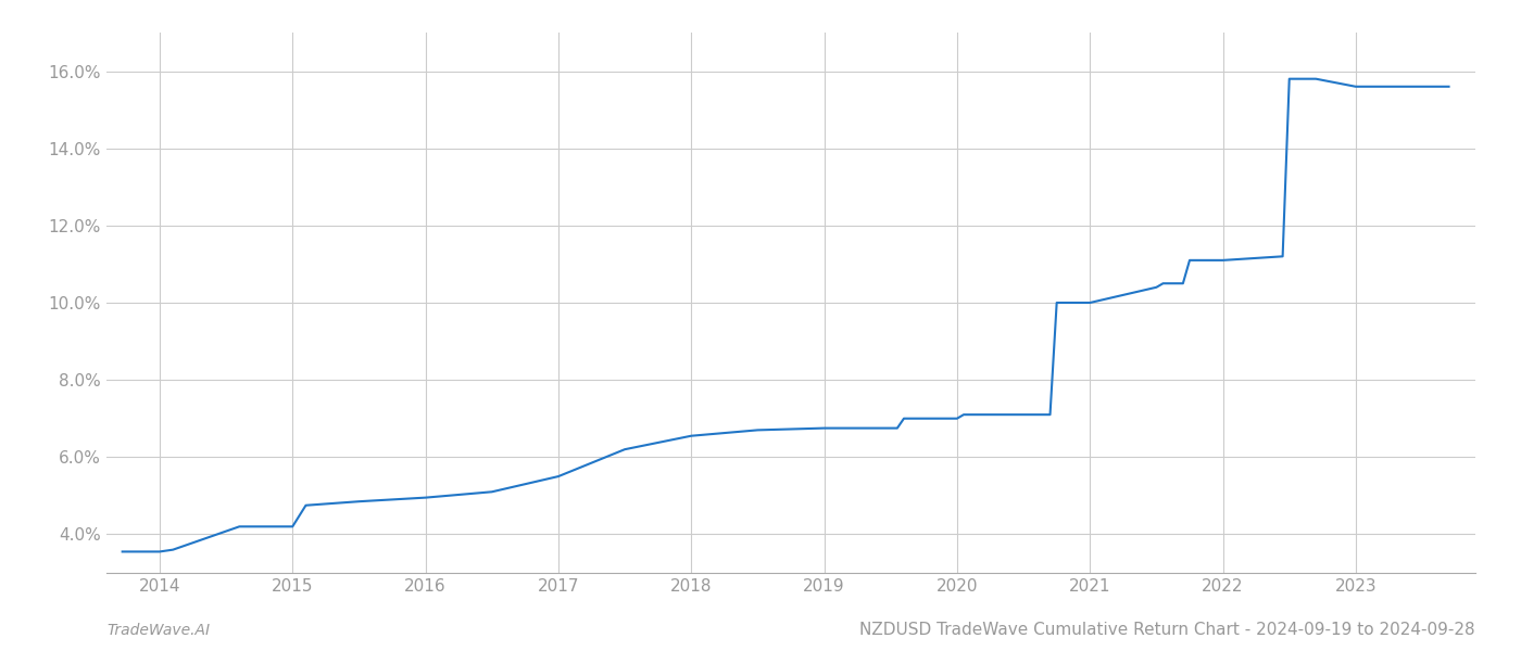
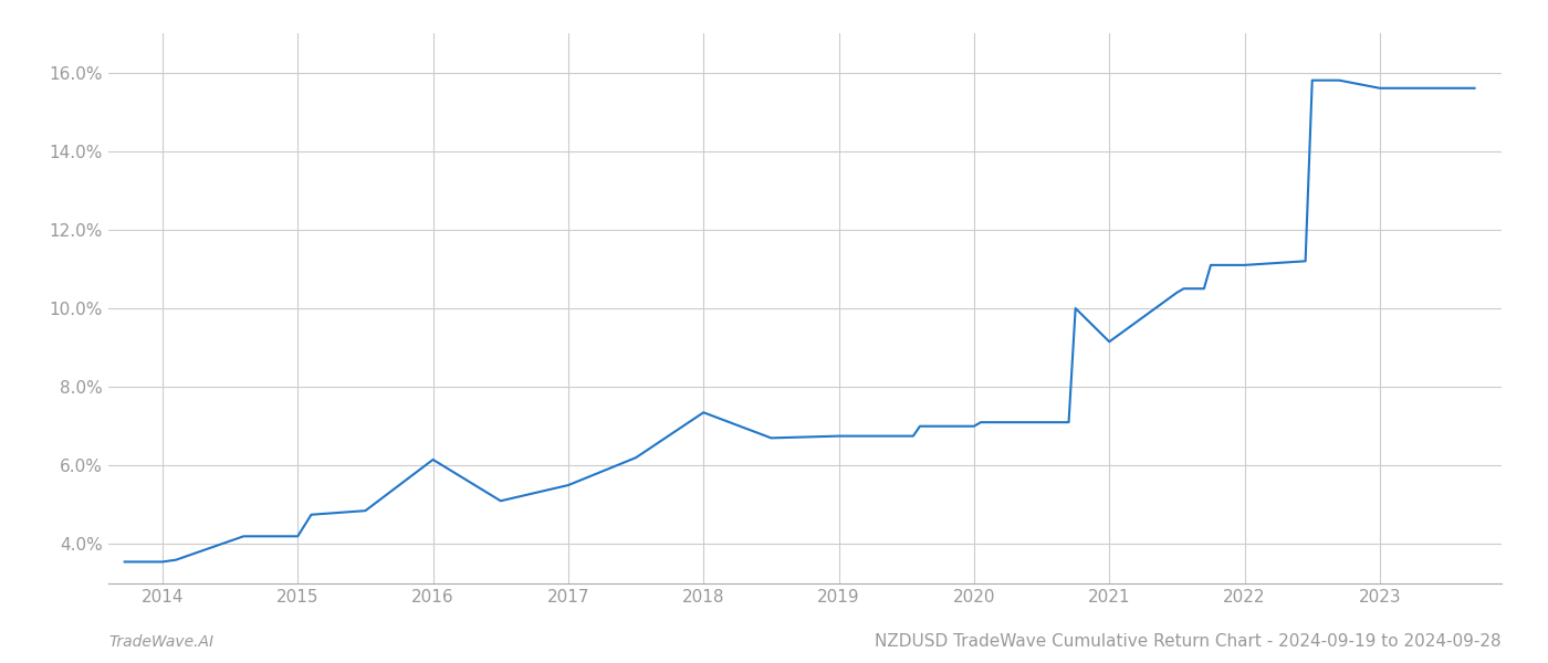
2016: 4.95% -> 6.15%
2018: 6.55% -> 7.35%
2021: 10.00% -> 9.15%
